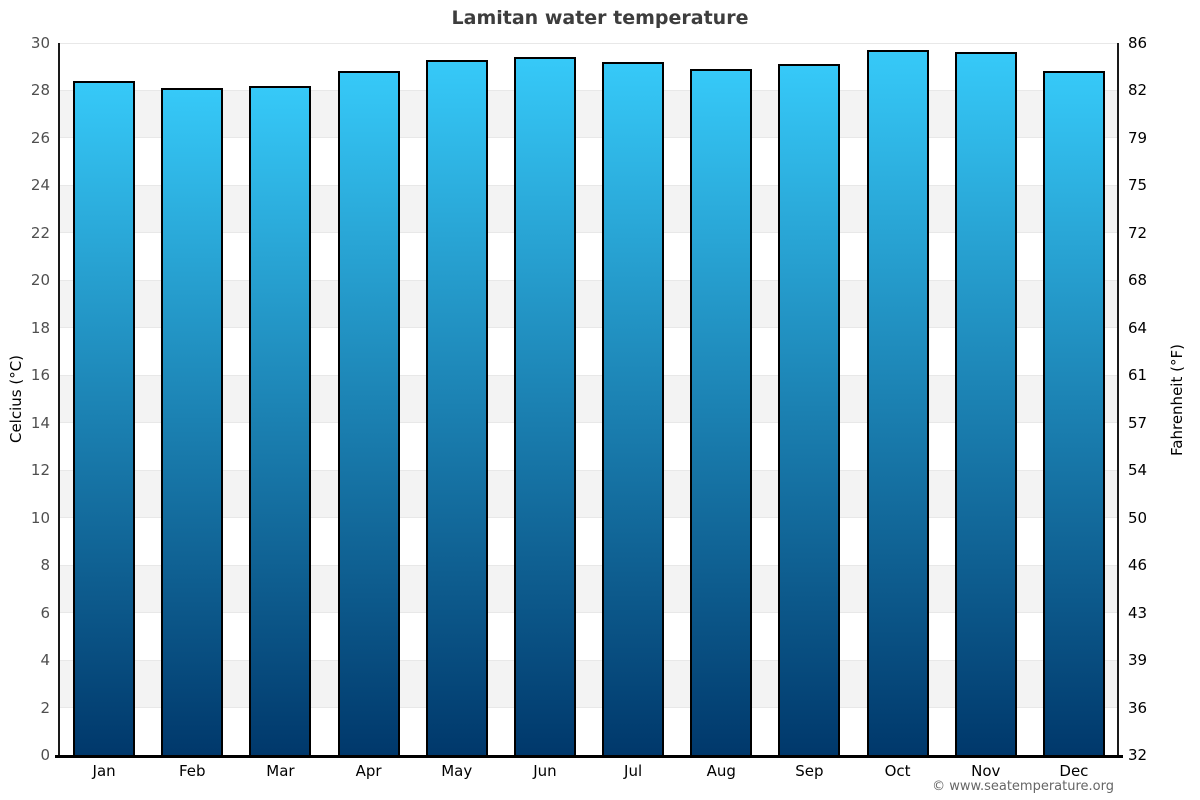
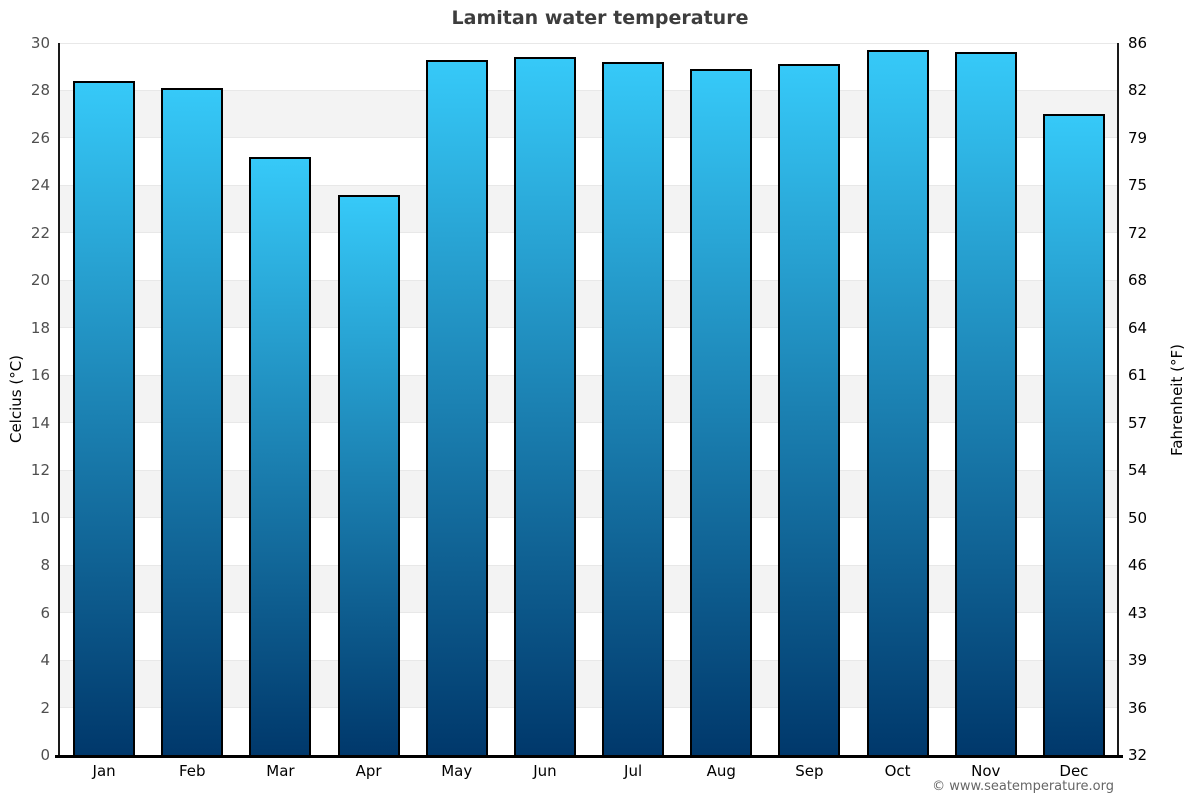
Mar: 28.2 -> 25.2
Apr: 28.8 -> 23.6
Dec: 28.8 -> 27.0
